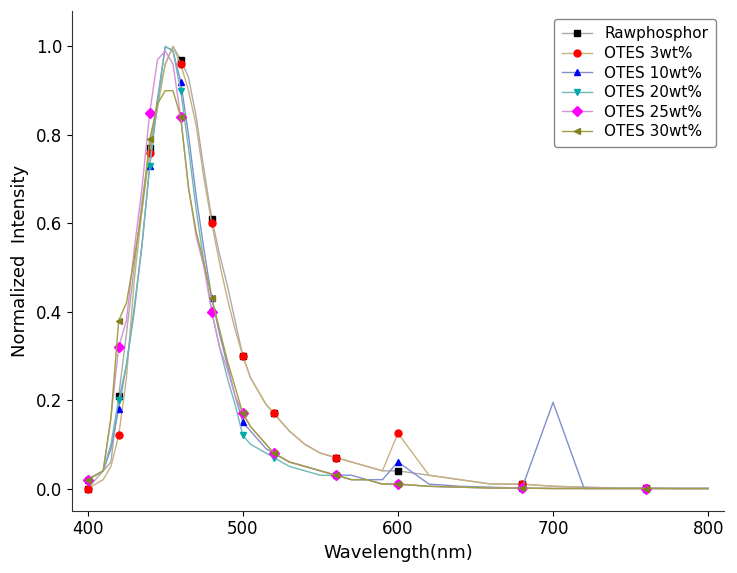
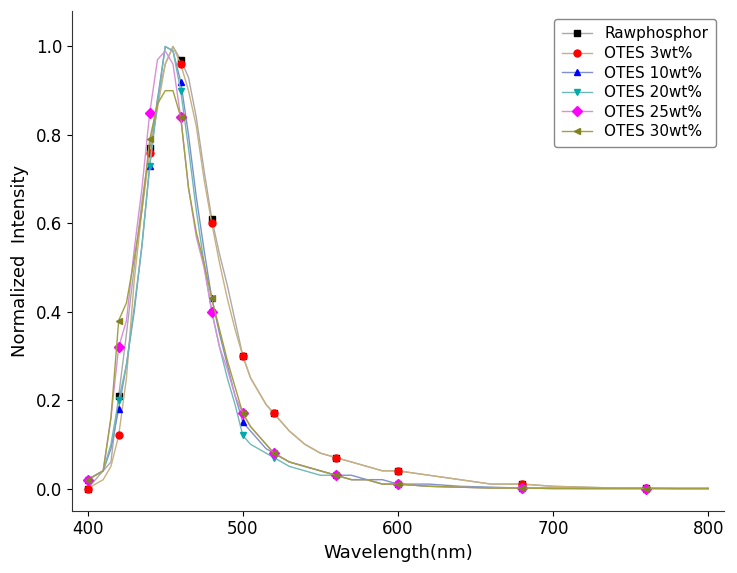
OTES 3wt%/600: 0.125 -> 0.040
OTES 10wt%/600: 0.060 -> 0.010
OTES 10wt%/700: 0.195 -> 0.001
